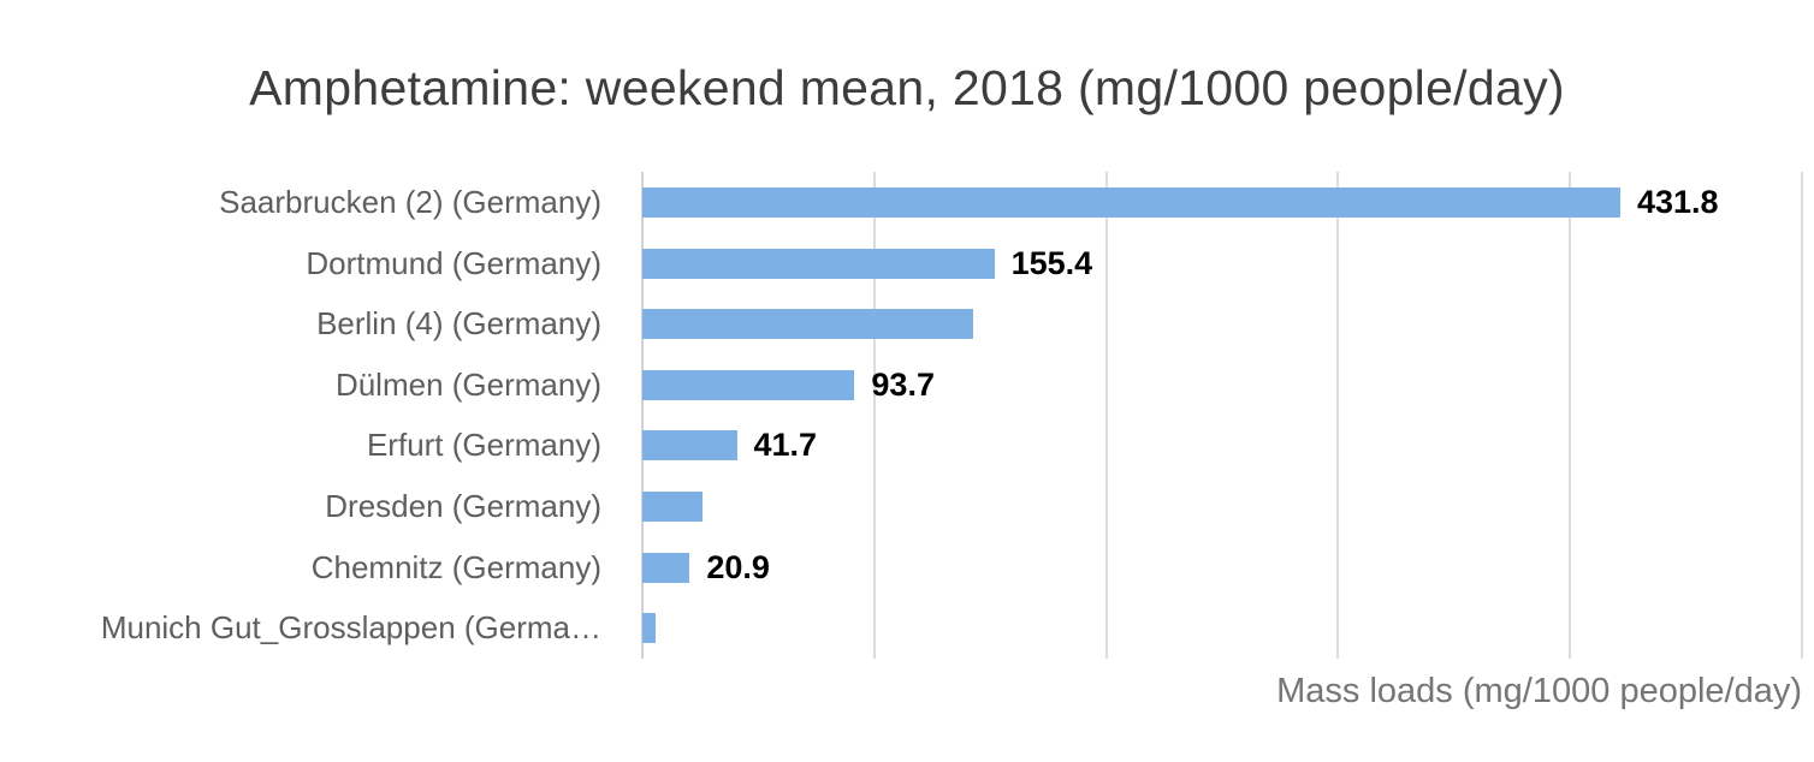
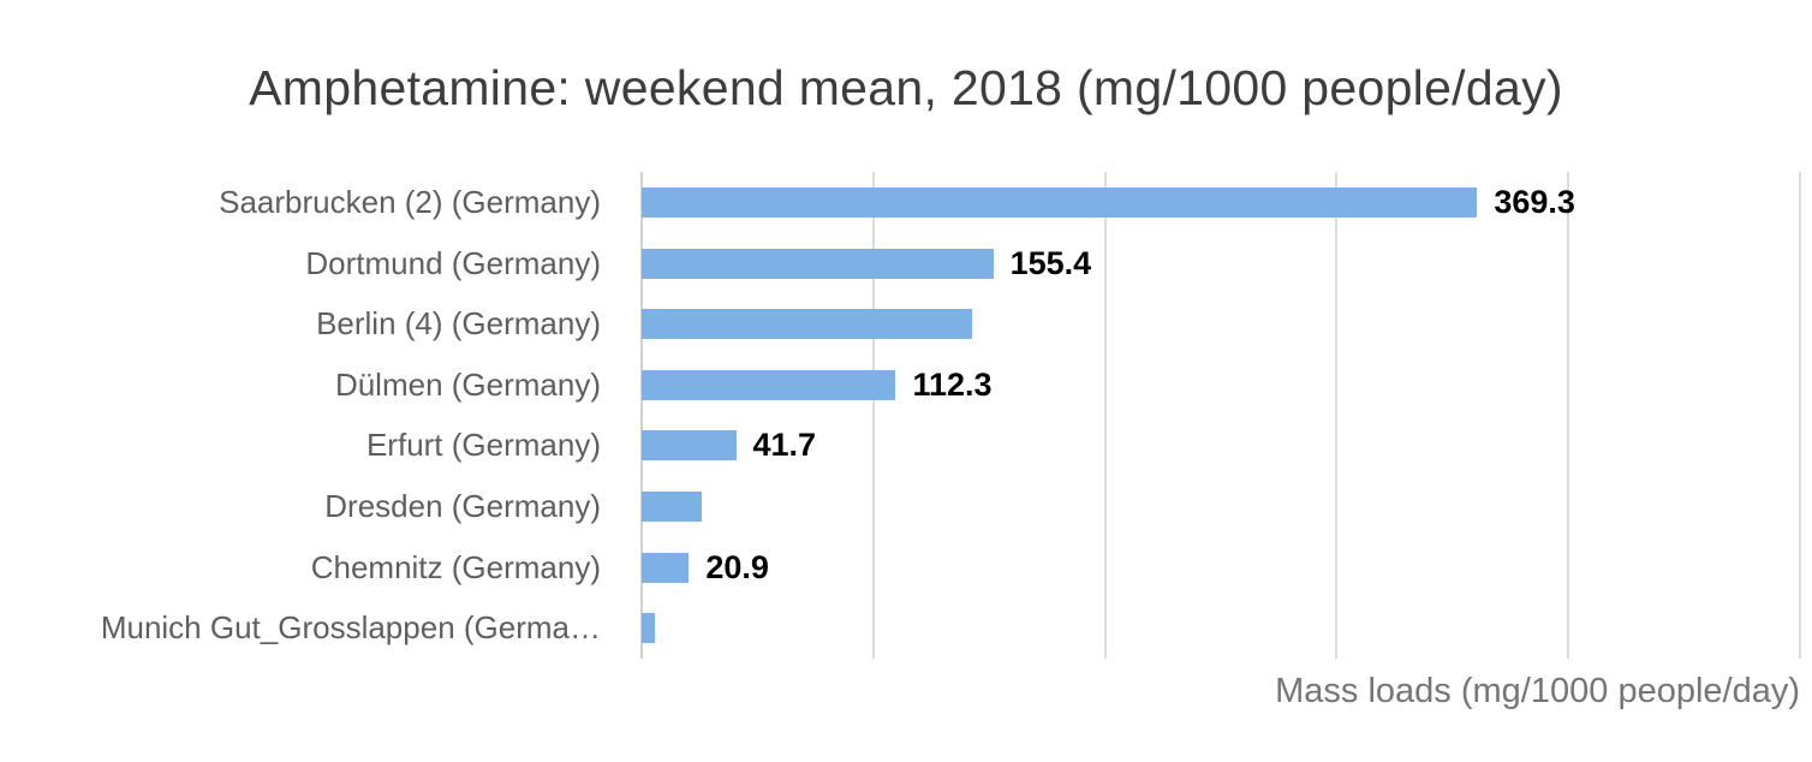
Saarbrucken (2) (Germany): 431.8 -> 369.3
Dülmen (Germany): 93.7 -> 112.3
